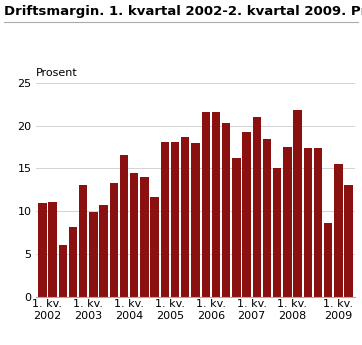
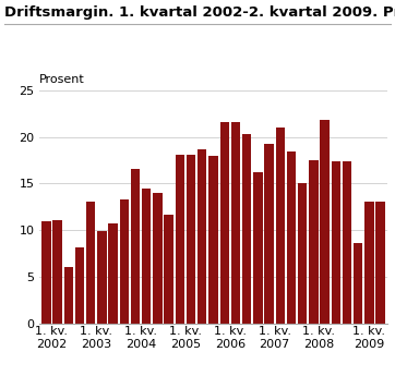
1. kv. 2009: 15.5 -> 13.0
